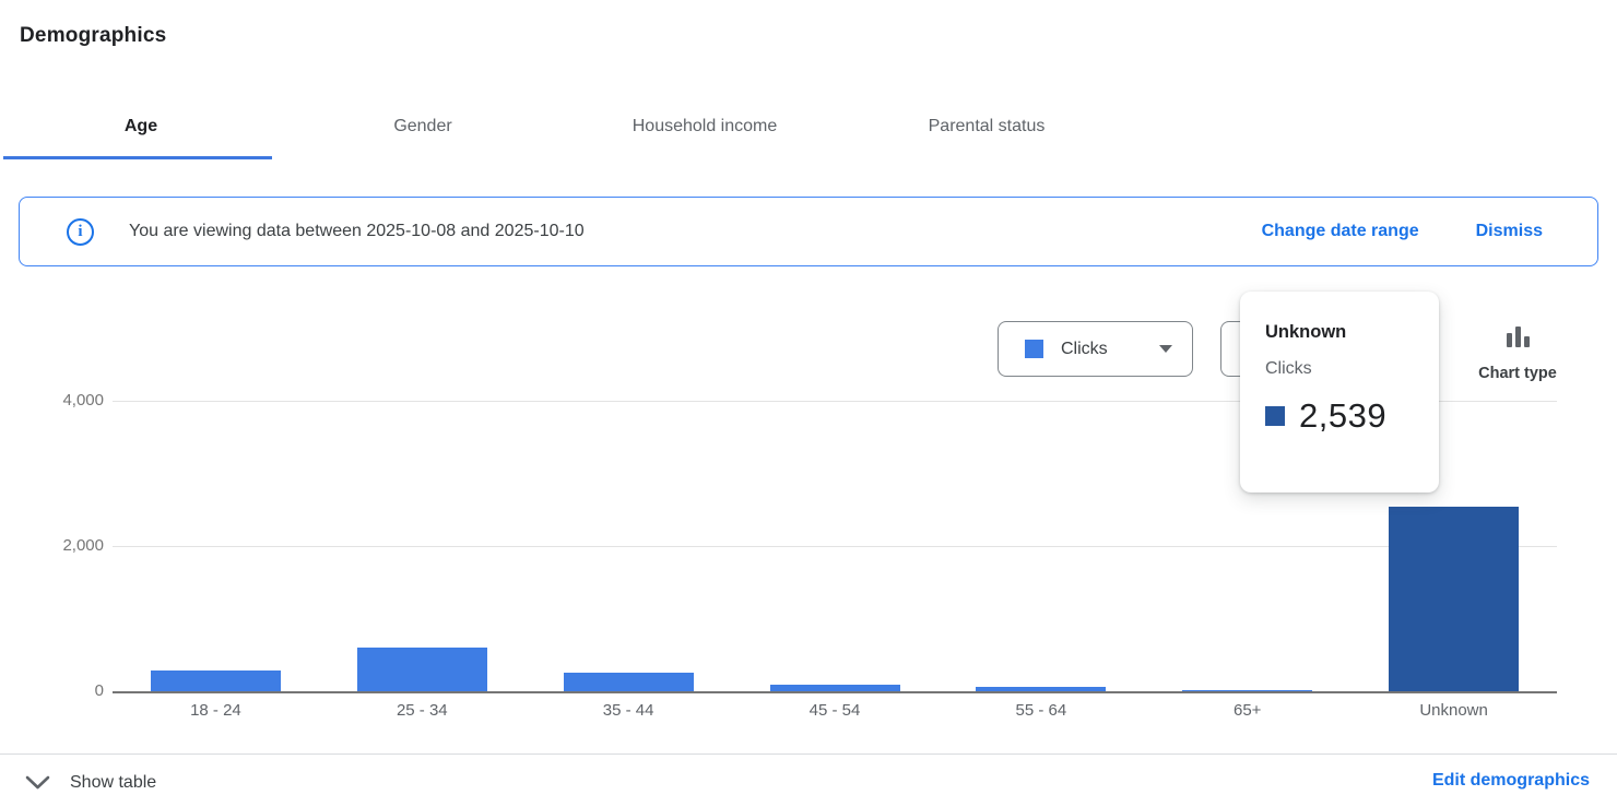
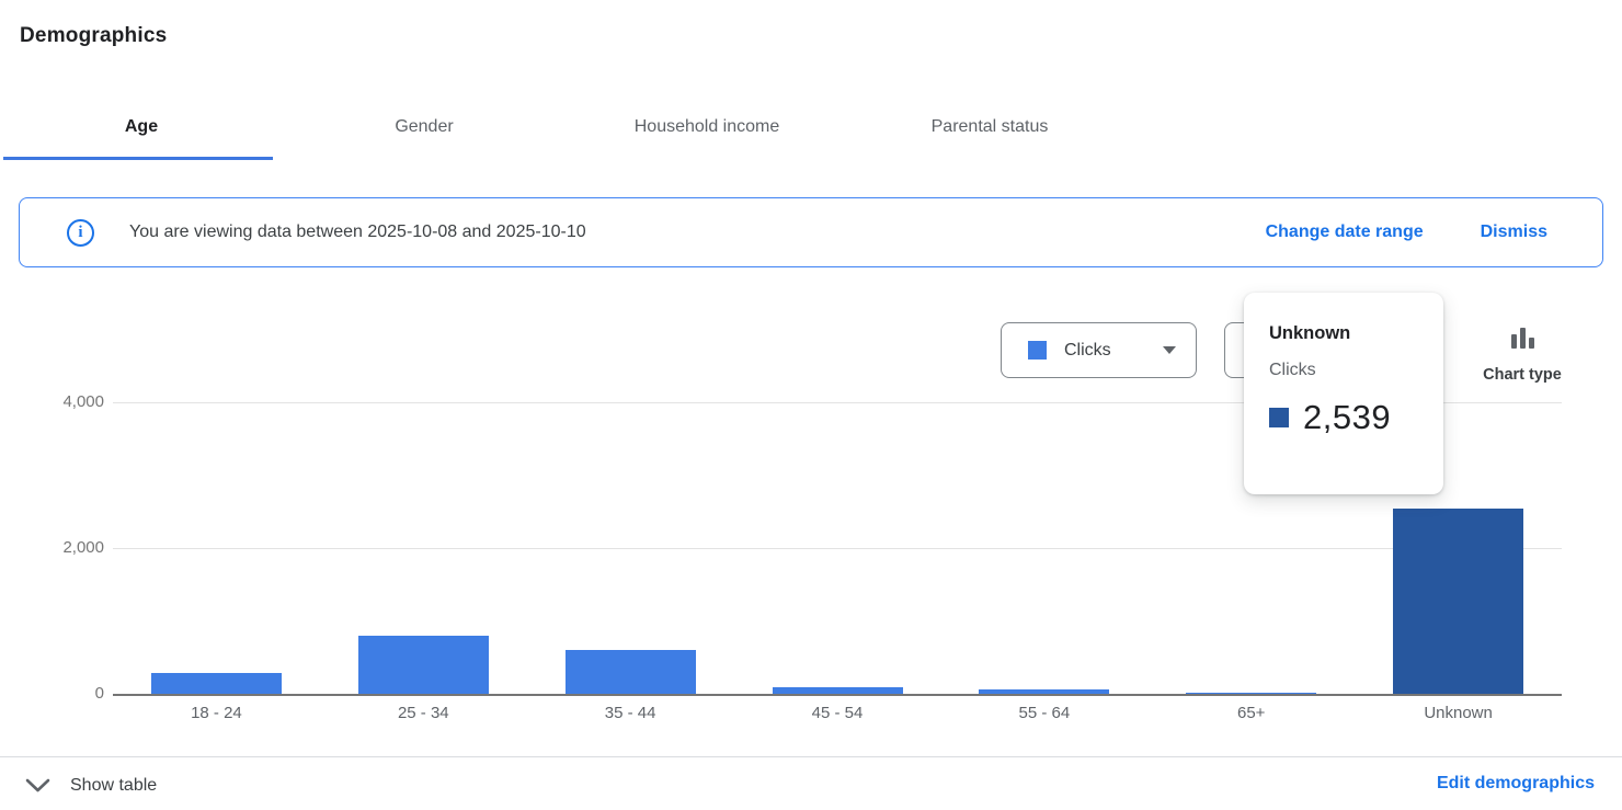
25 - 34: 600 -> 800
35 - 44: 200 -> 600
